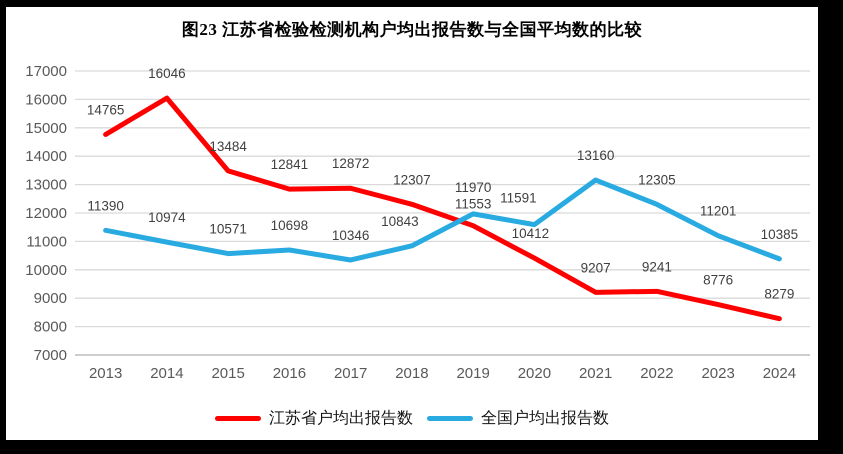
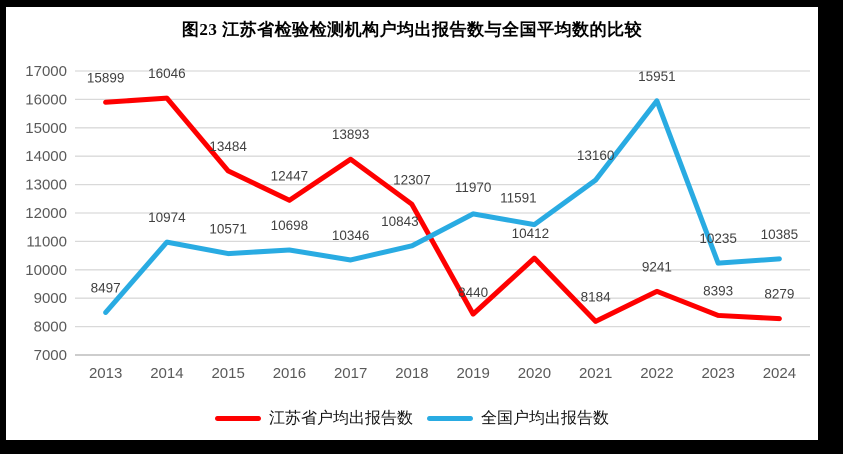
江苏省户均出报告数/2013: 14765 -> 15899
全国户均出报告数/2013: 11390 -> 8497
江苏省户均出报告数/2016: 12841 -> 12447
江苏省户均出报告数/2017: 12872 -> 13893
江苏省户均出报告数/2019: 11553 -> 8440
江苏省户均出报告数/2021: 9207 -> 8184
全国户均出报告数/2022: 12305 -> 15951
江苏省户均出报告数/2023: 8776 -> 8393
全国户均出报告数/2023: 11201 -> 10235
